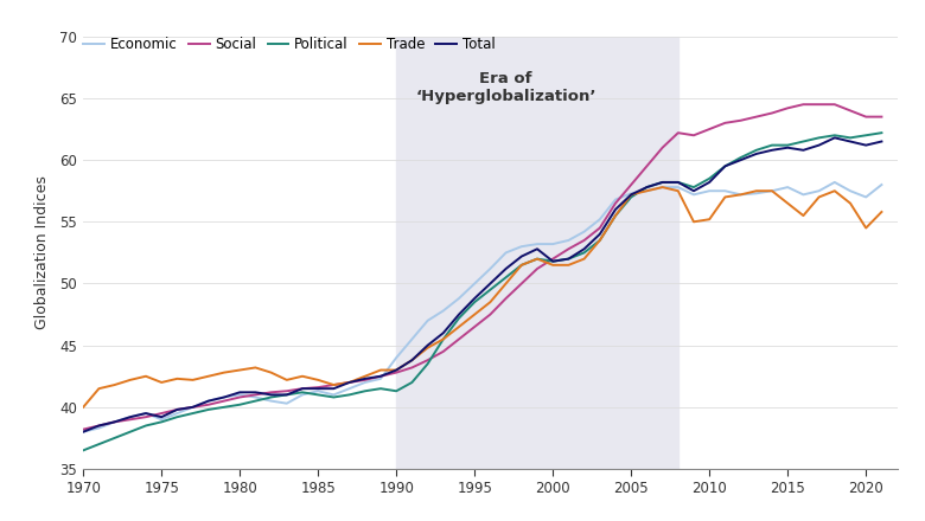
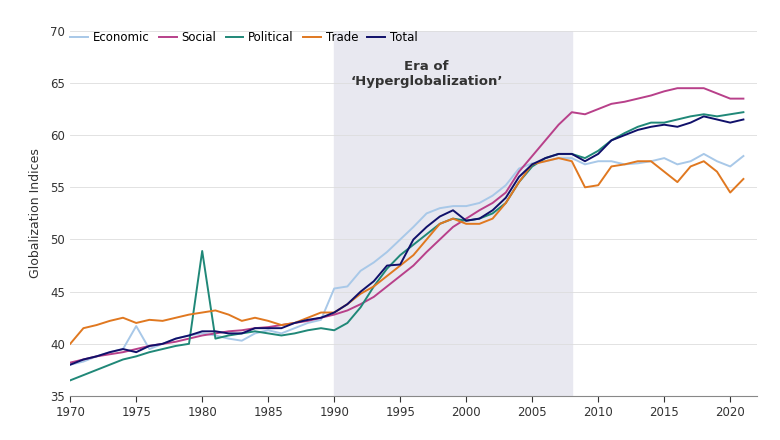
Economic/1975: 39.0 -> 41.7
Political/1980: 40.2 -> 48.9
Economic/1990: 44.0 -> 45.3
Total/1995: 48.8 -> 47.6
